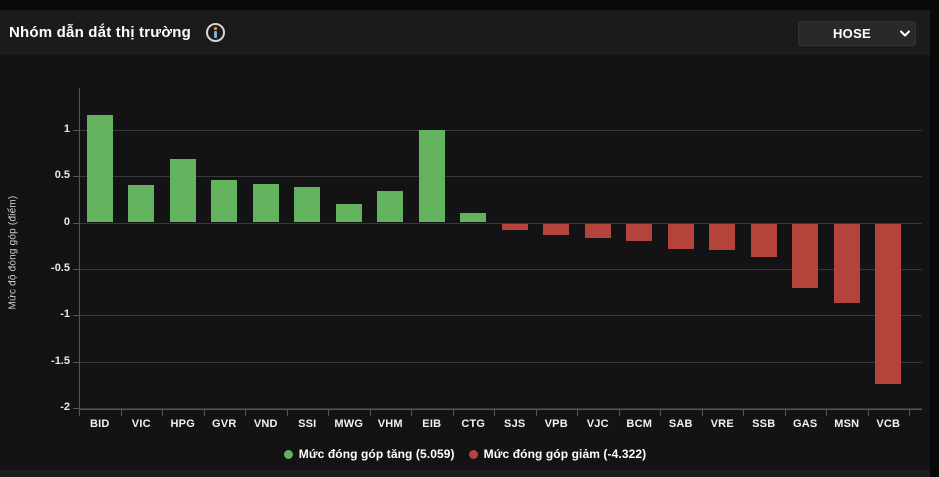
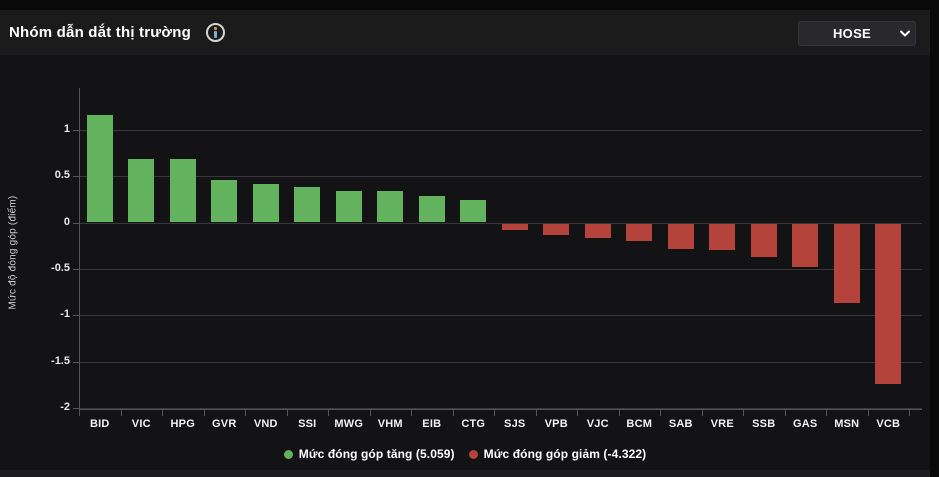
VIC: 0.4 -> 0.7
MWG: 0.2 -> 0.3
EIB: 1.0 -> 0.3
CTG: 0.1 -> 0.2
GAS: -0.7 -> -0.5
